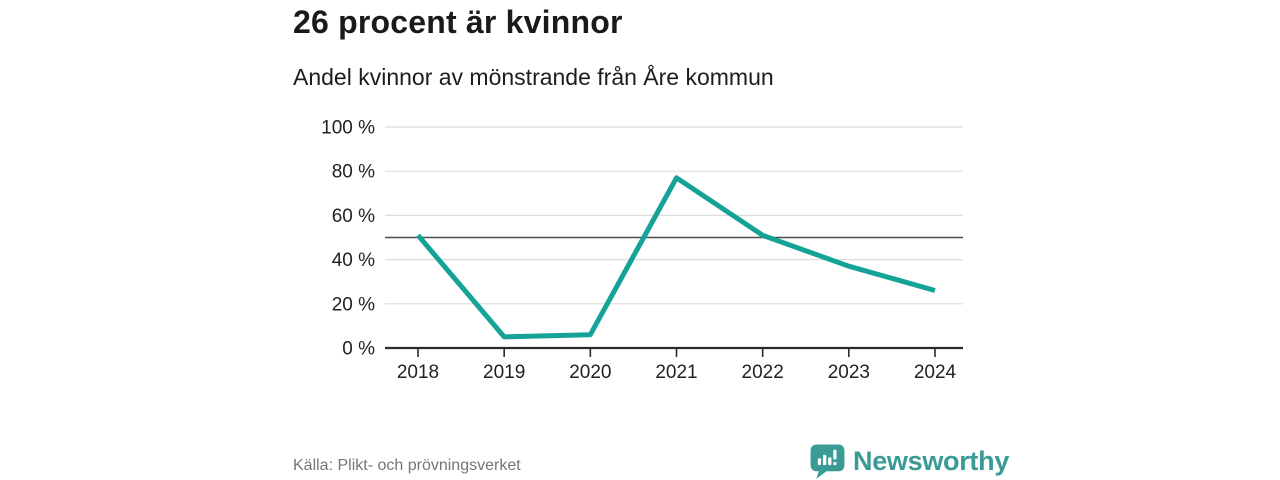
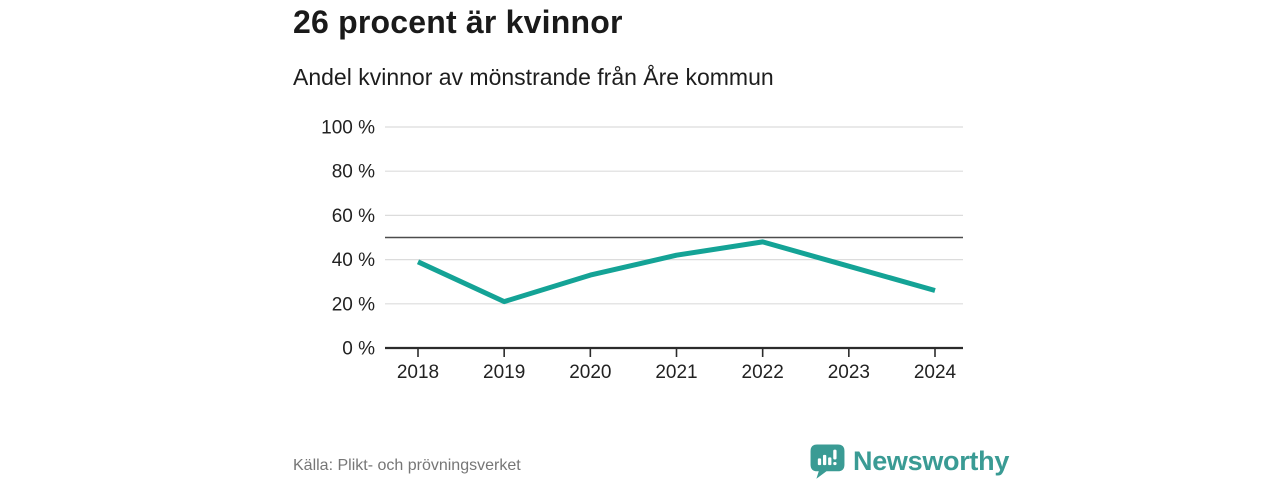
2018: 51% -> 39%
2019: 5% -> 21%
2020: 6% -> 33%
2021: 77% -> 42%
2022: 51% -> 48%
